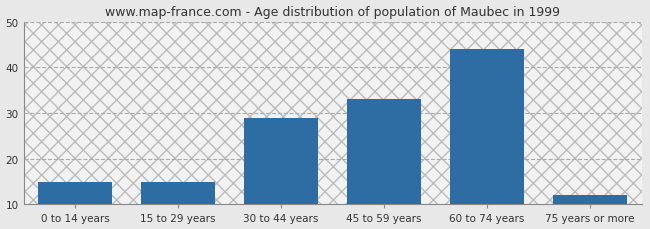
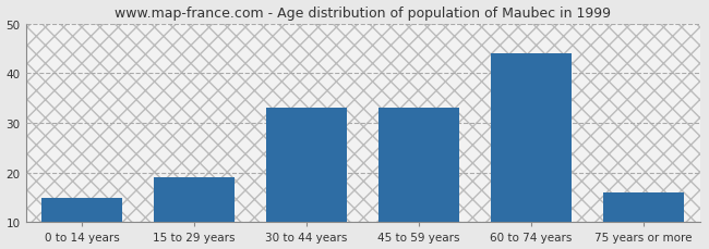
15 to 29 years: 15 -> 19
30 to 44 years: 29 -> 33
75 years or more: 12 -> 16
